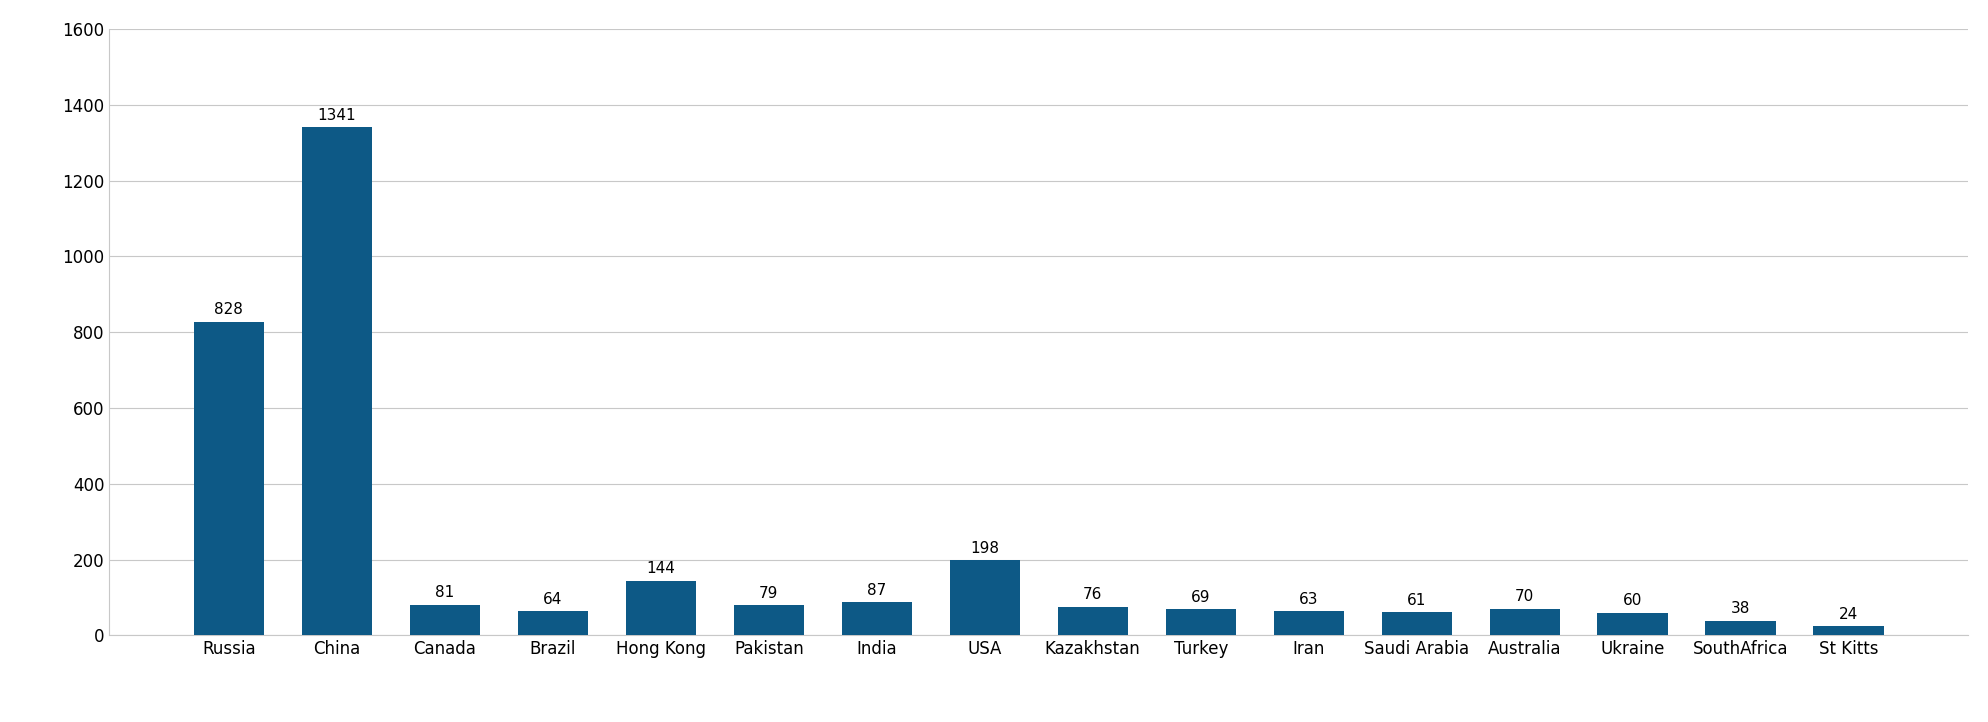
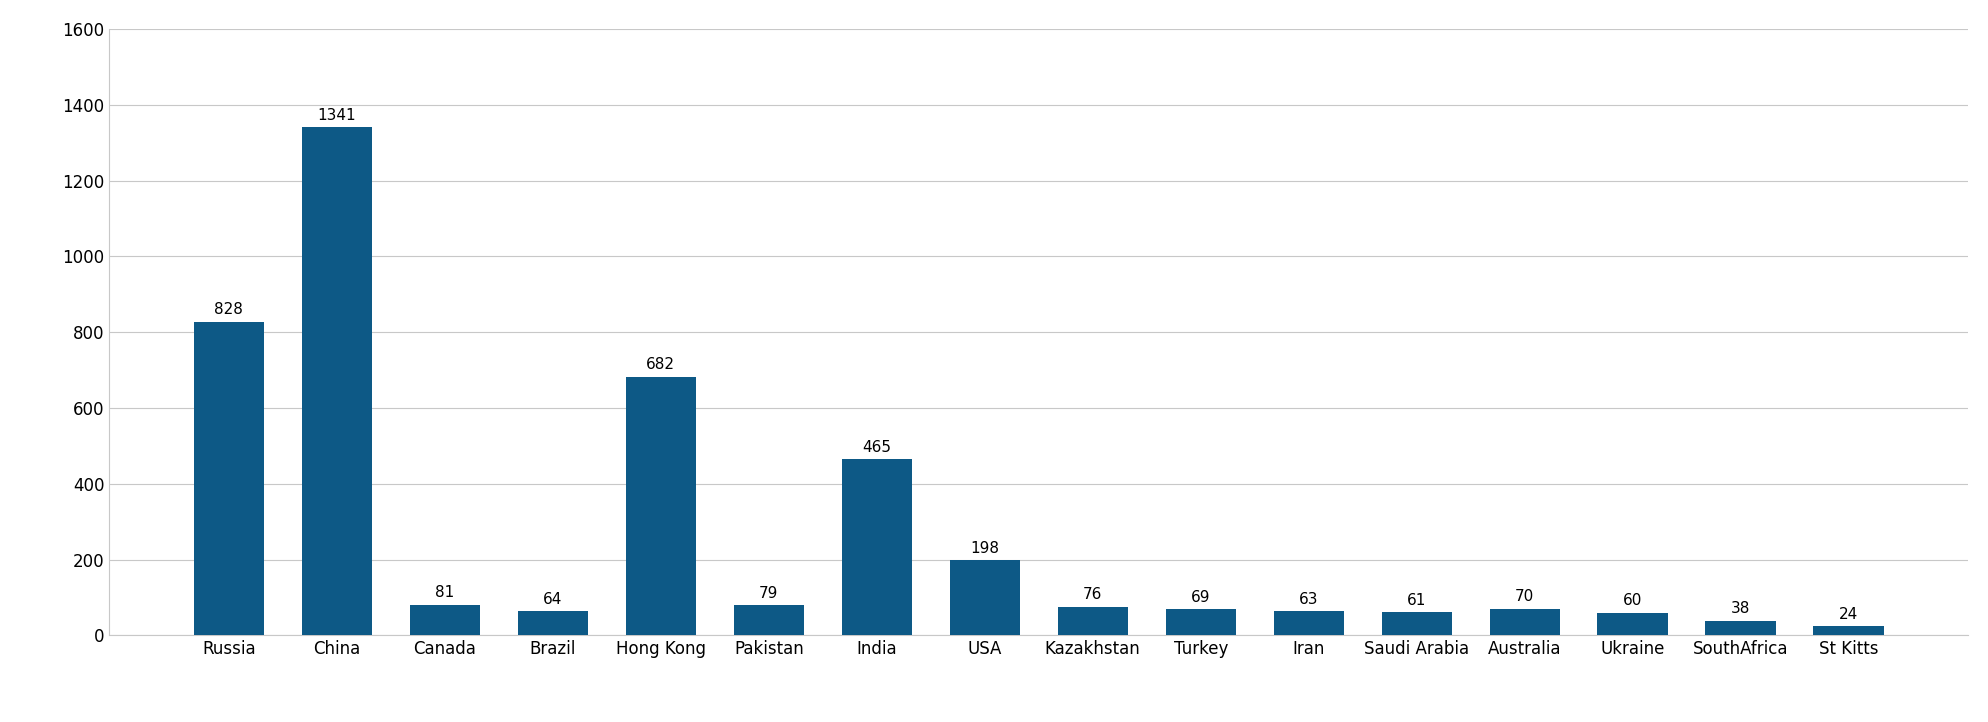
Hong Kong: 144 -> 682
India: 87 -> 465
